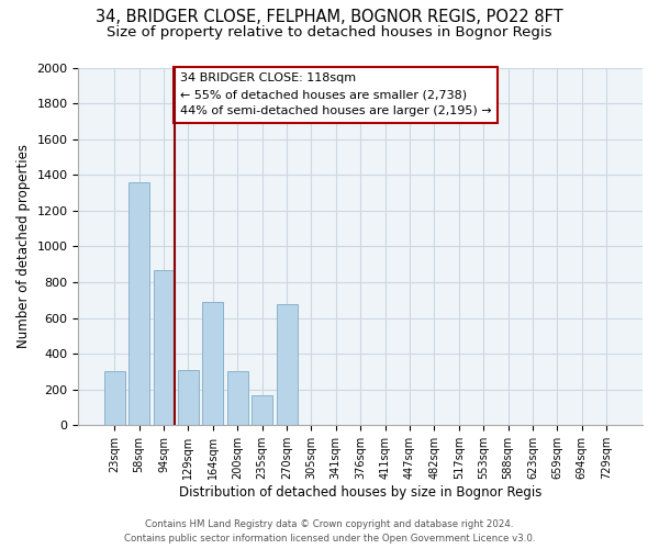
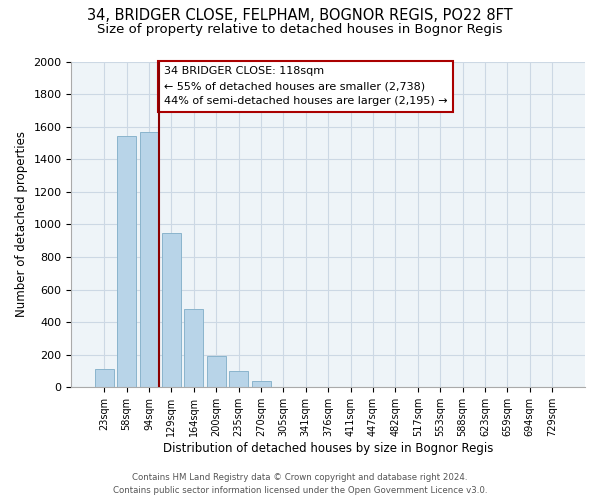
23sqm: 300 -> 110
58sqm: 1360 -> 1540
94sqm: 870 -> 1570
129sqm: 310 -> 950
164sqm: 690 -> 480
200sqm: 300 -> 190
235sqm: 170 -> 100
270sqm: 680 -> 40
